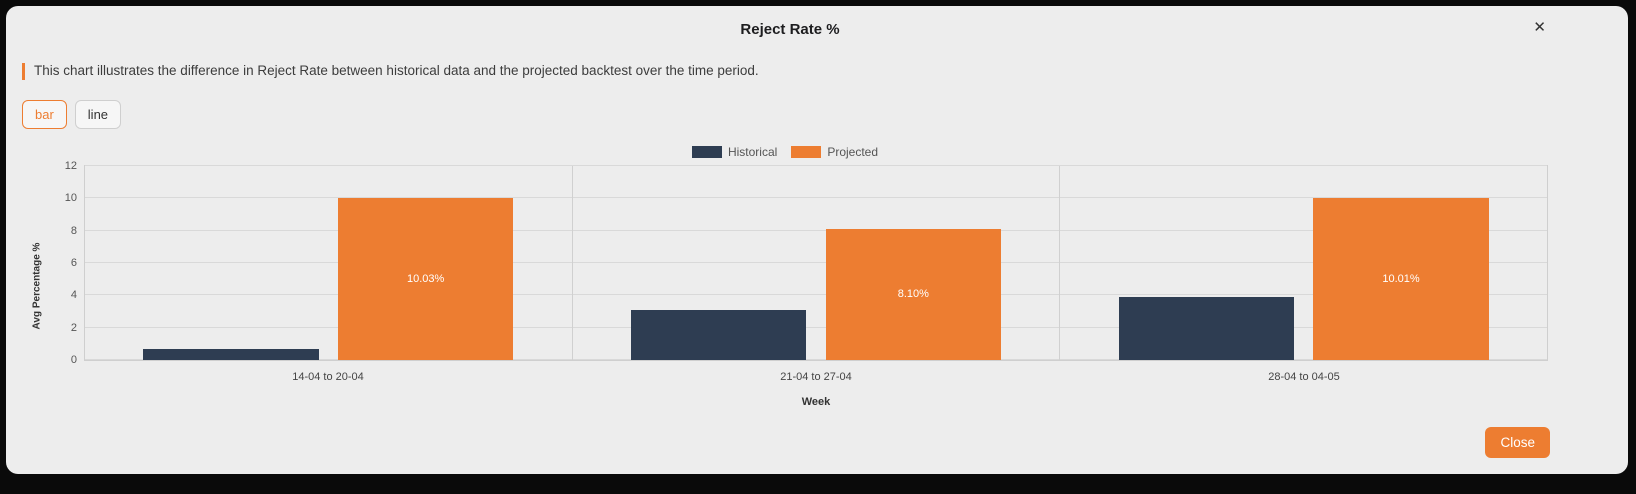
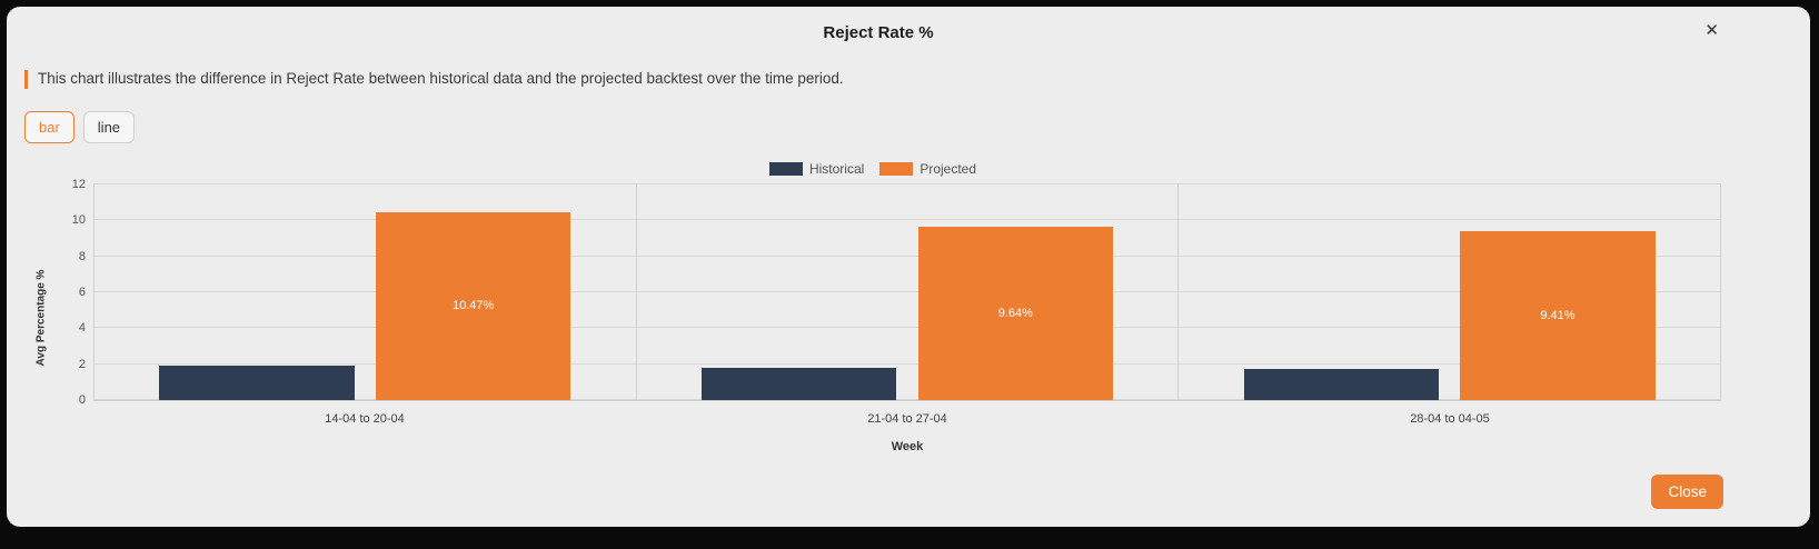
Historical/14-04 to 20-04: 0.7 -> 1.9
Projected/14-04 to 20-04: 10.03% -> 10.47%
Historical/21-04 to 27-04: 3.1 -> 1.8
Projected/21-04 to 27-04: 8.10% -> 9.64%
Historical/28-04 to 04-05: 3.9 -> 1.7
Projected/28-04 to 04-05: 10.01% -> 9.41%
